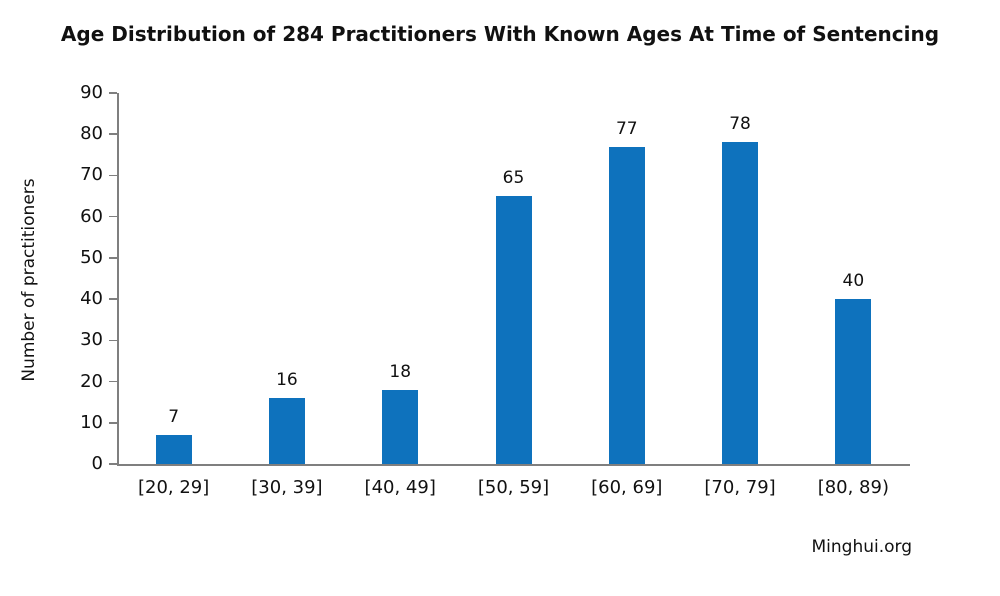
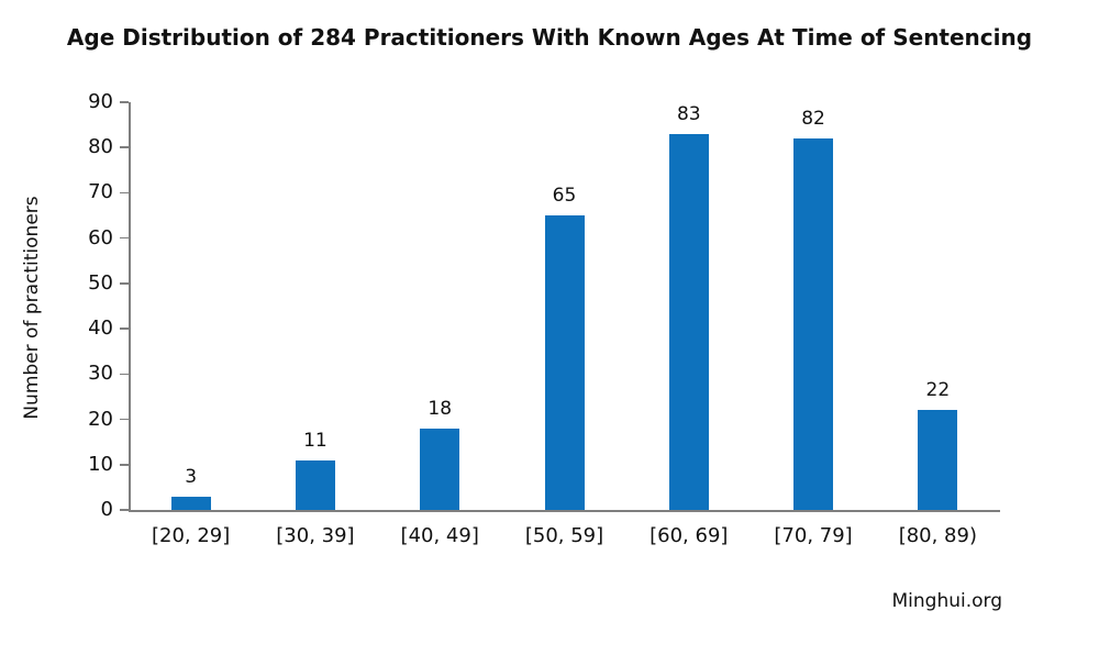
[20, 29]: 7 -> 3
[30, 39]: 16 -> 11
[60, 69]: 77 -> 83
[70, 79]: 78 -> 82
[80, 89): 40 -> 22
